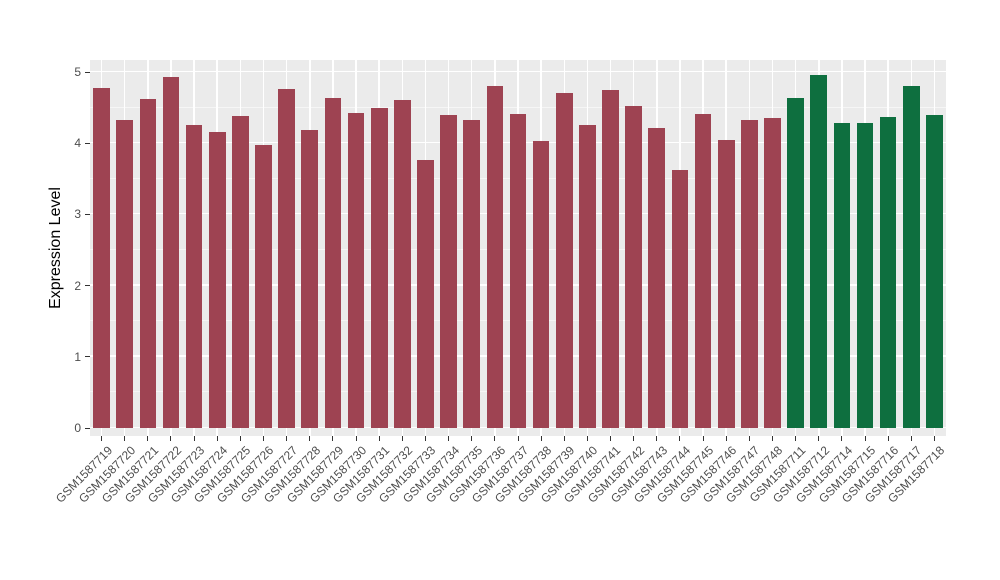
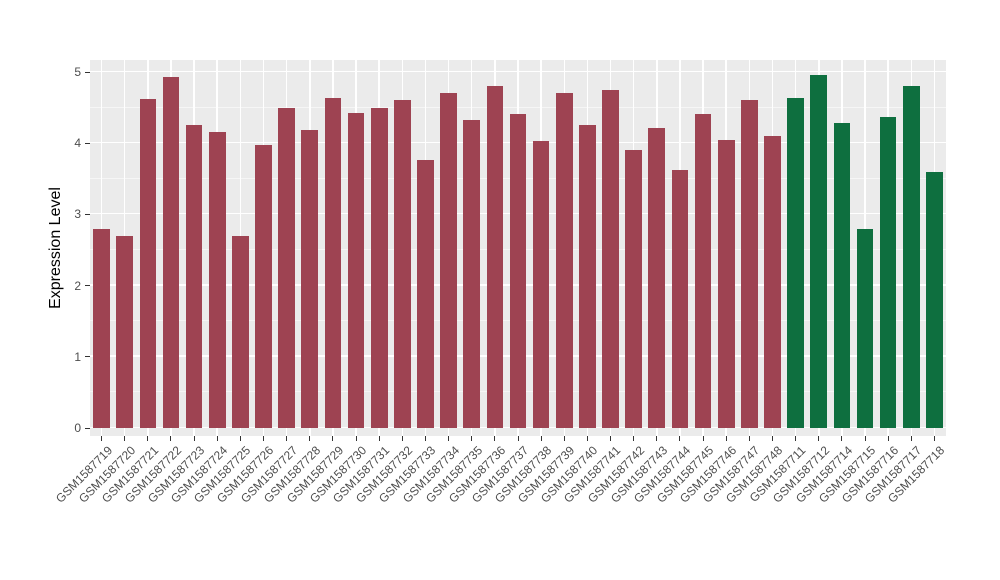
GSM1587719: 4.8 -> 2.8
GSM1587720: 4.3 -> 2.7
GSM1587725: 4.4 -> 2.7
GSM1587727: 4.8 -> 4.5
GSM1587734: 4.4 -> 4.7
GSM1587742: 4.5 -> 3.9
GSM1587747: 4.3 -> 4.6
GSM1587748: 4.4 -> 4.1
GSM1587715: 4.3 -> 2.8
GSM1587718: 4.4 -> 3.6
